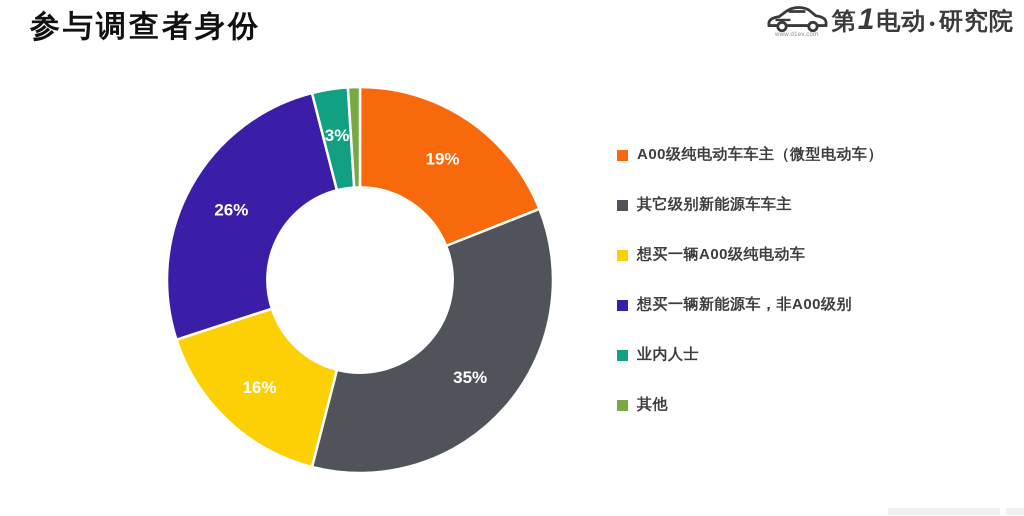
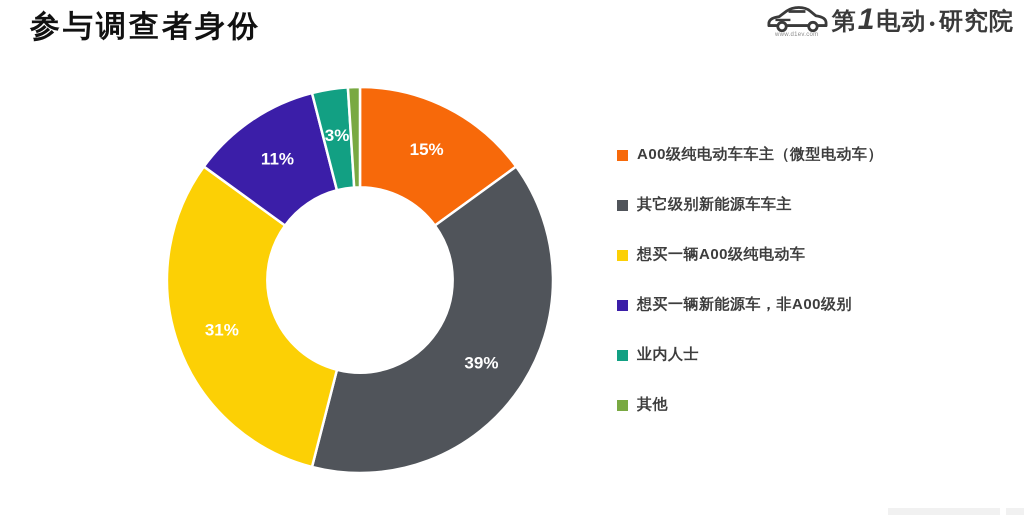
A00级纯电动车车主（微型电动车）: 19% -> 15%
其它级别新能源车车主: 35% -> 39%
想买一辆A00级纯电动车: 16% -> 31%
想买一辆新能源车，非A00级别: 26% -> 11%
